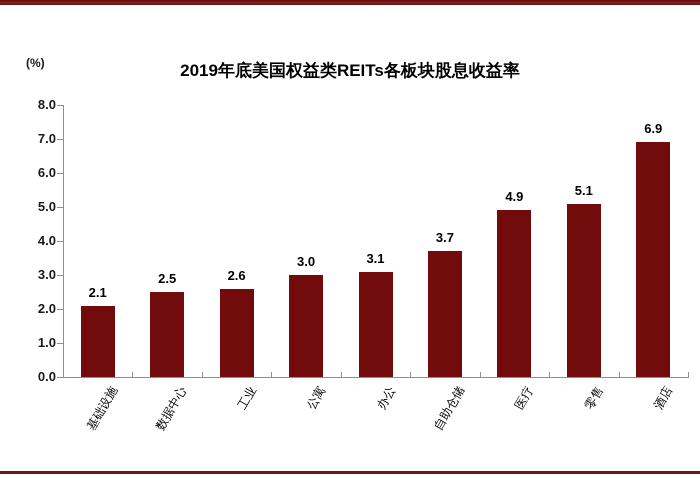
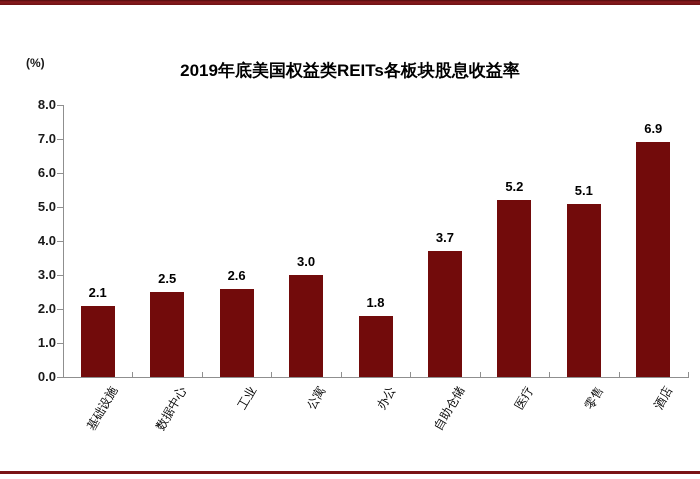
办公: 3.1 -> 1.8
医疗: 4.9 -> 5.2
